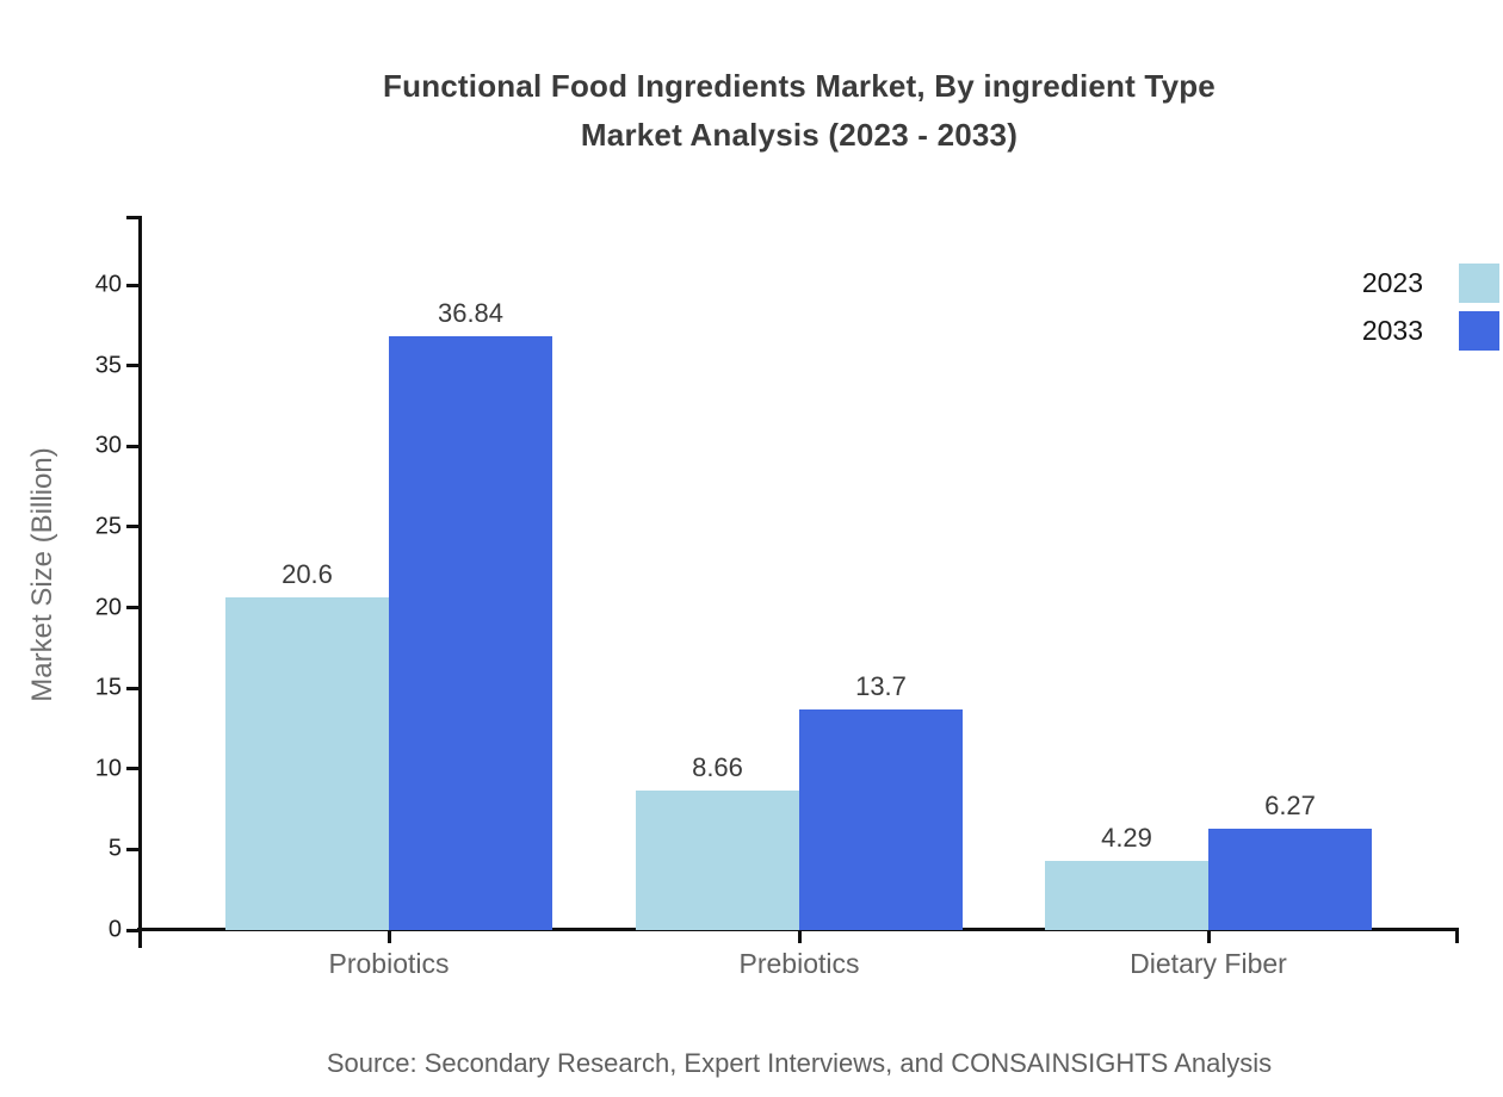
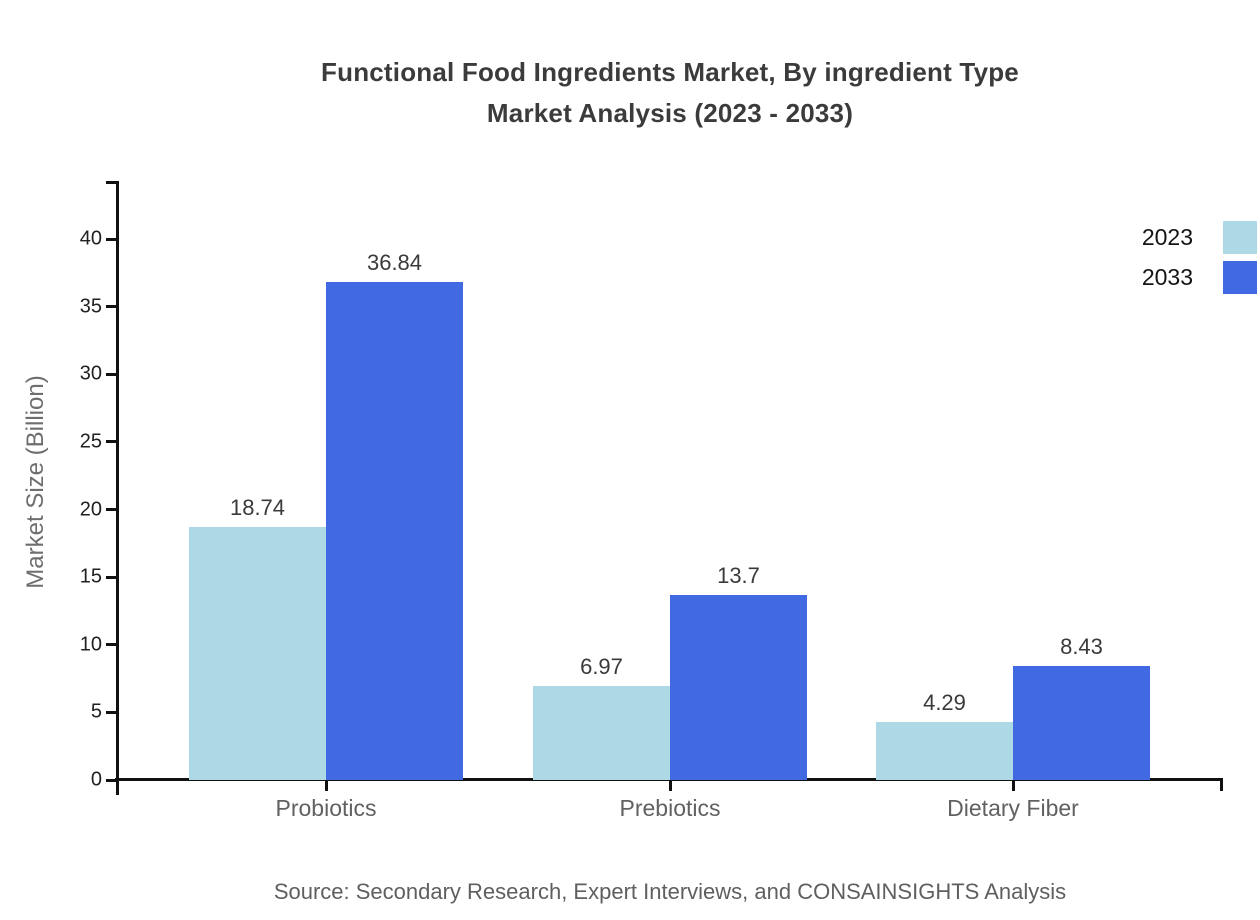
2023/Probiotics: 20.6 -> 18.74
2023/Prebiotics: 8.66 -> 6.97
2033/Dietary Fiber: 6.27 -> 8.43
